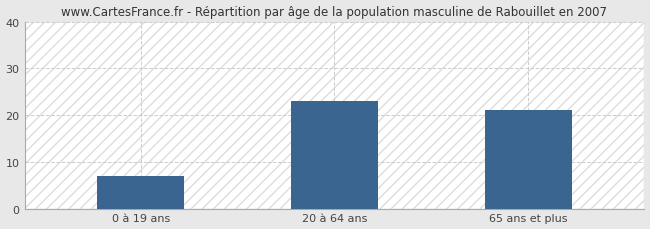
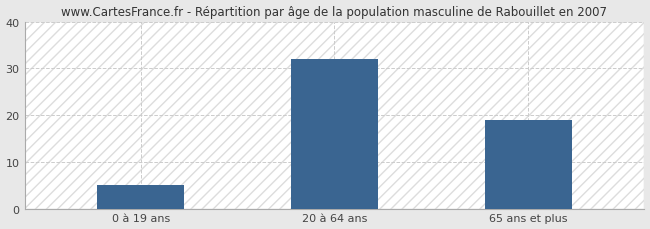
0 à 19 ans: 7 -> 5
20 à 64 ans: 23 -> 32
65 ans et plus: 21 -> 19
